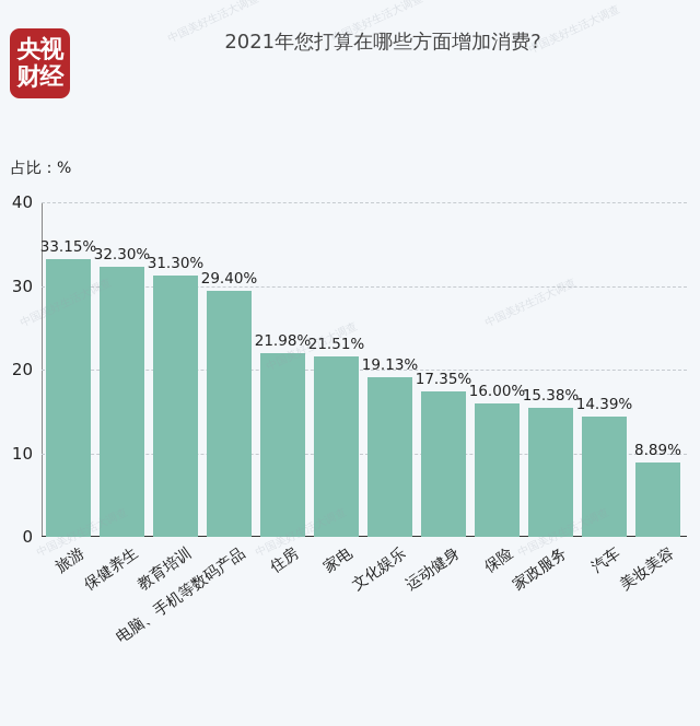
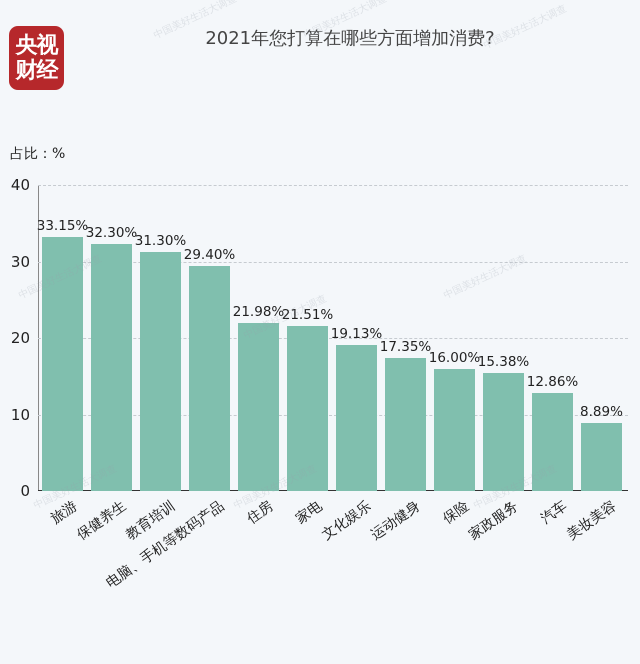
汽车: 14.39% -> 12.86%
